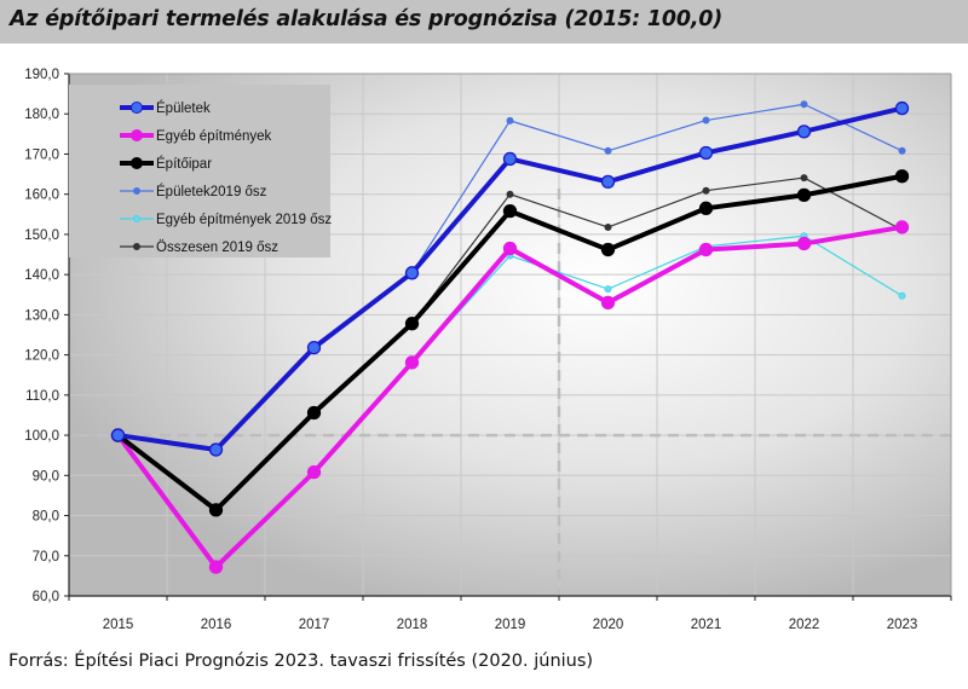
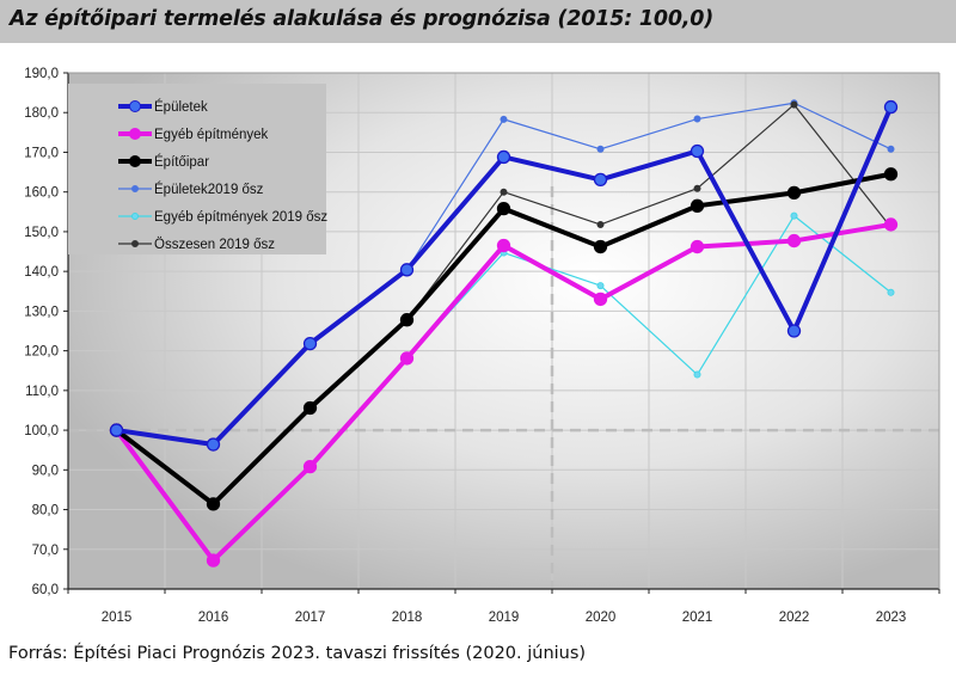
Egyéb építmények 2019 ősz/2021: 147 -> 114
Épületek/2022: 176 -> 125
Egyéb építmények 2019 ősz/2022: 150 -> 154
Összesen 2019 ősz/2022: 164 -> 182
